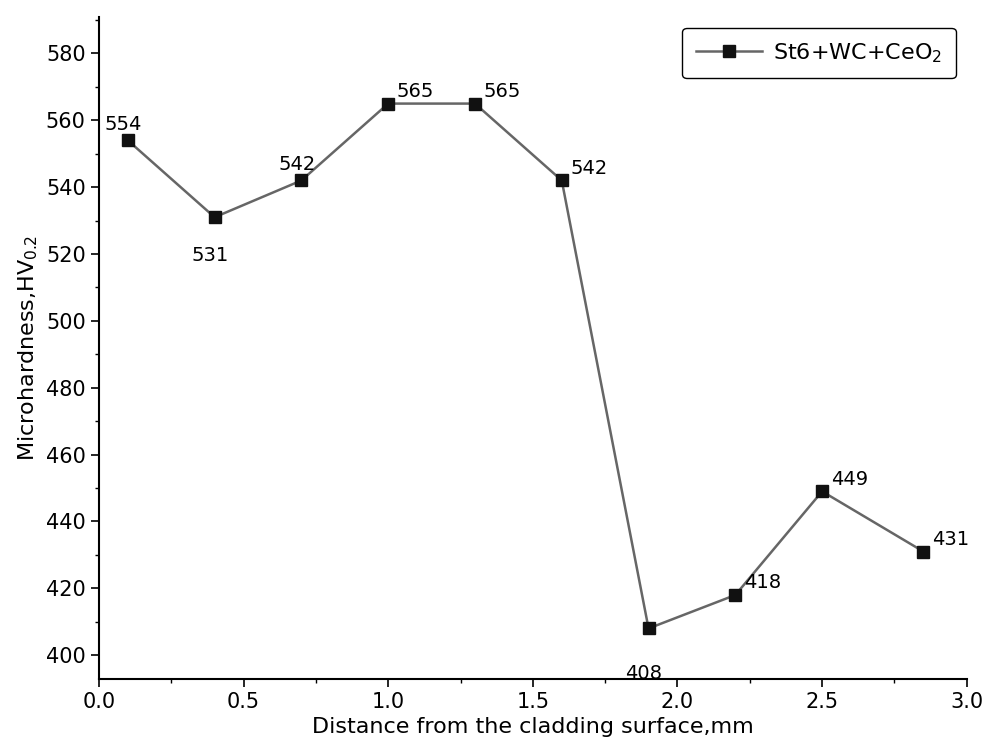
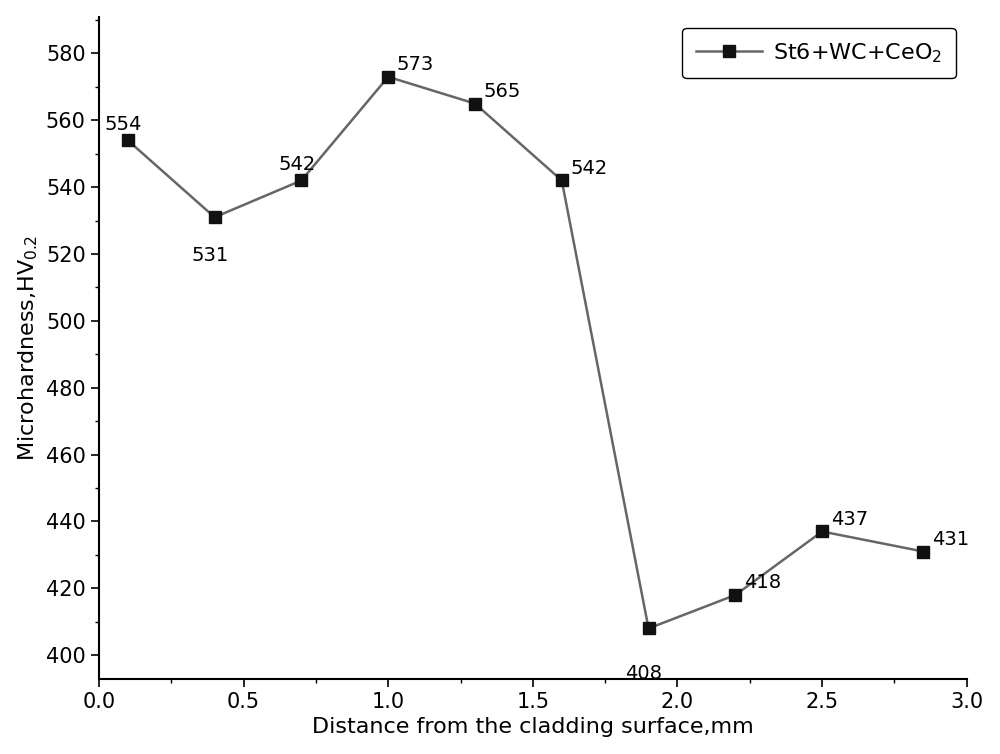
1.0: 565 -> 573
2.5: 449 -> 437
